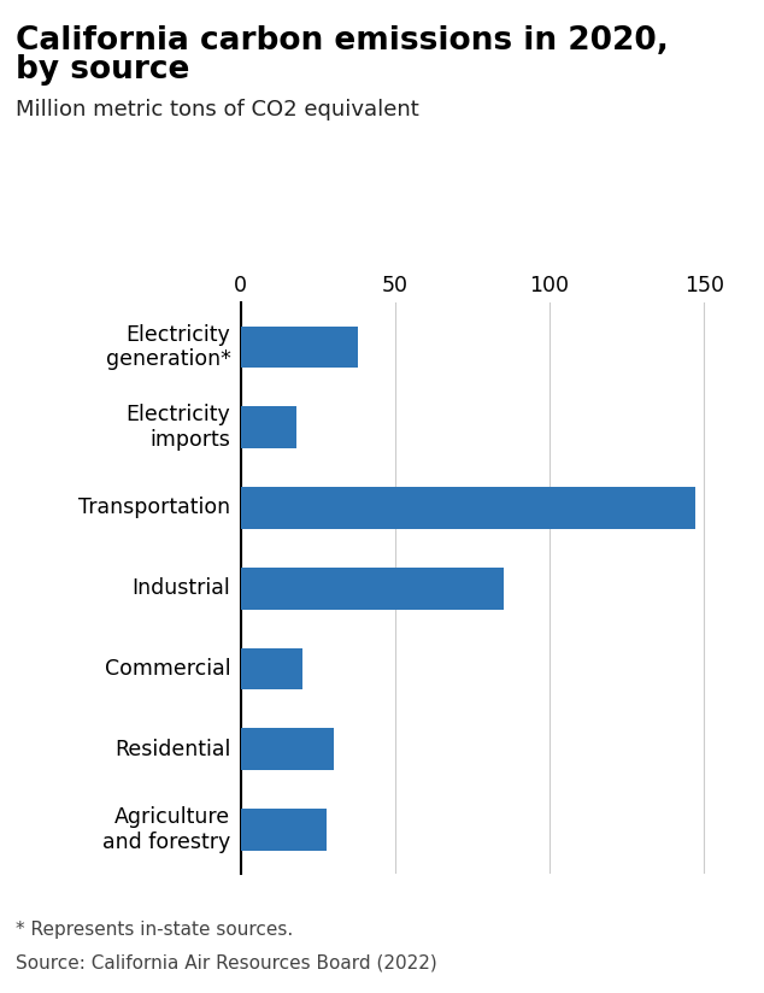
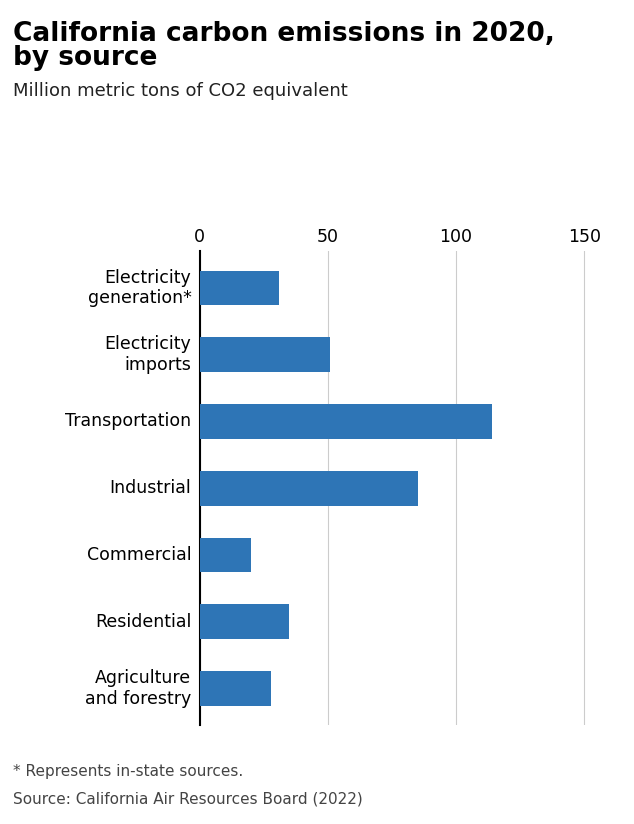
Electricity generation*: 38 -> 31
Electricity imports: 18 -> 51
Transportation: 147 -> 114
Residential: 30 -> 35
